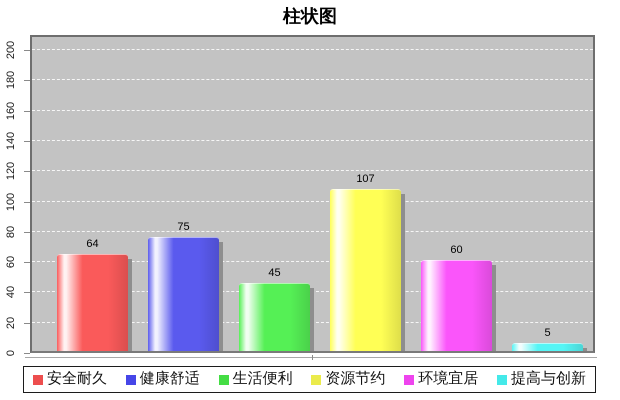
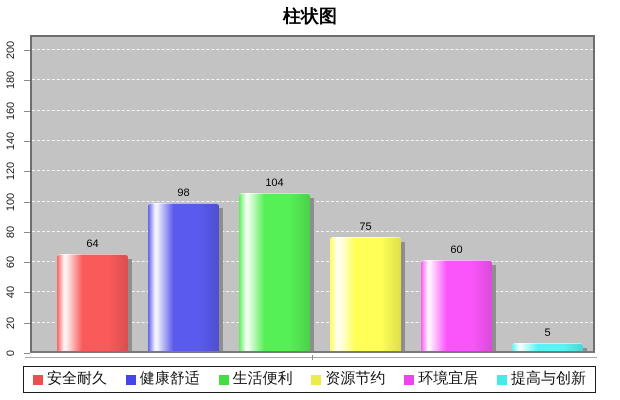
健康舒适: 75 -> 98
生活便利: 45 -> 104
资源节约: 107 -> 75
